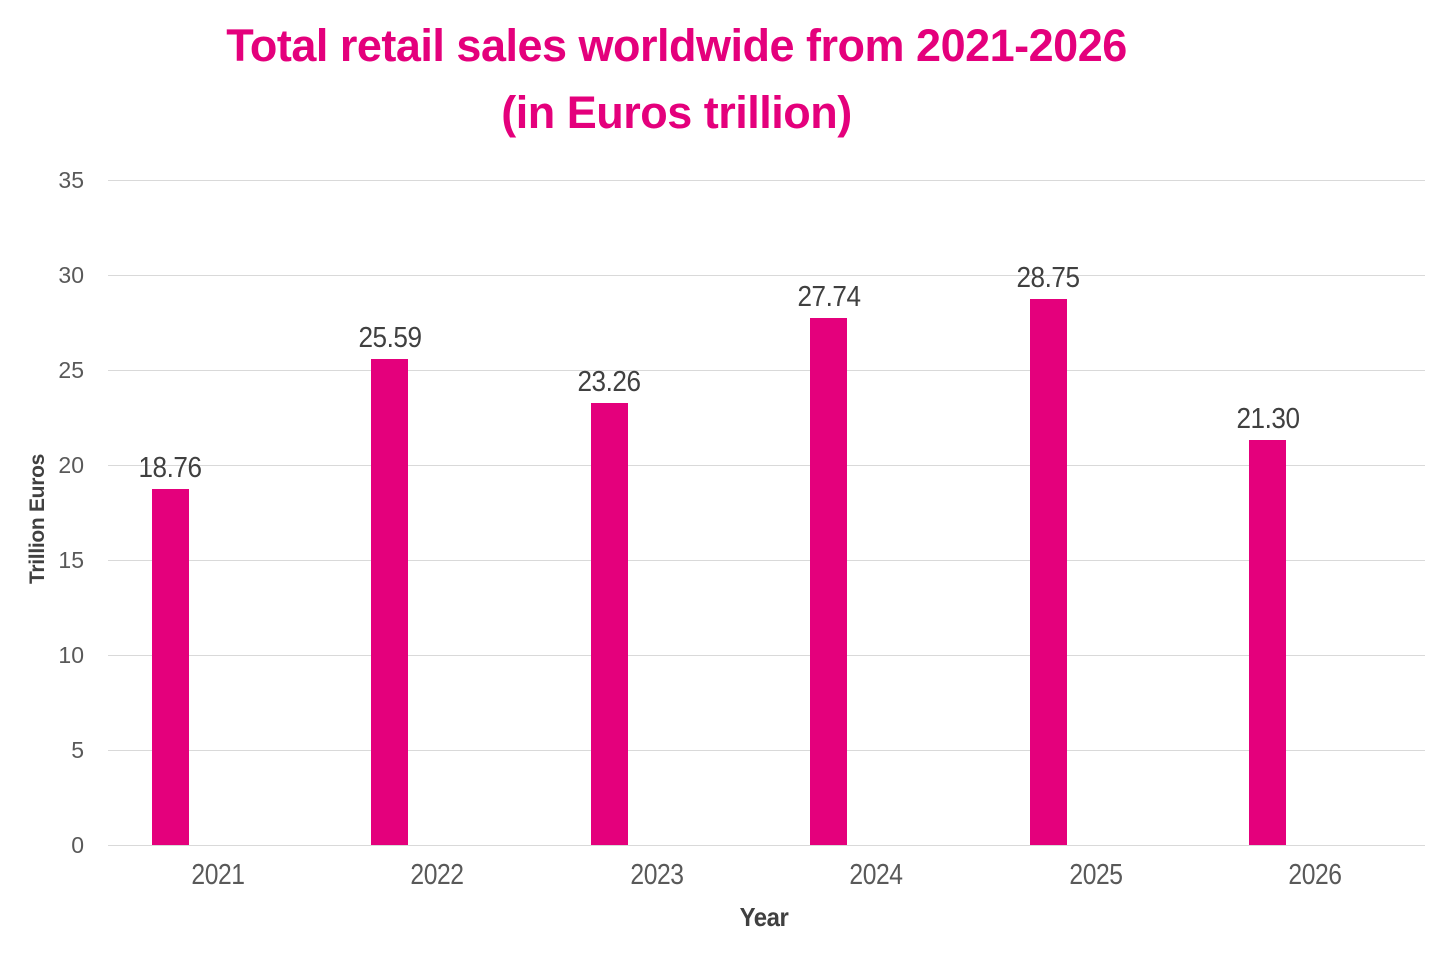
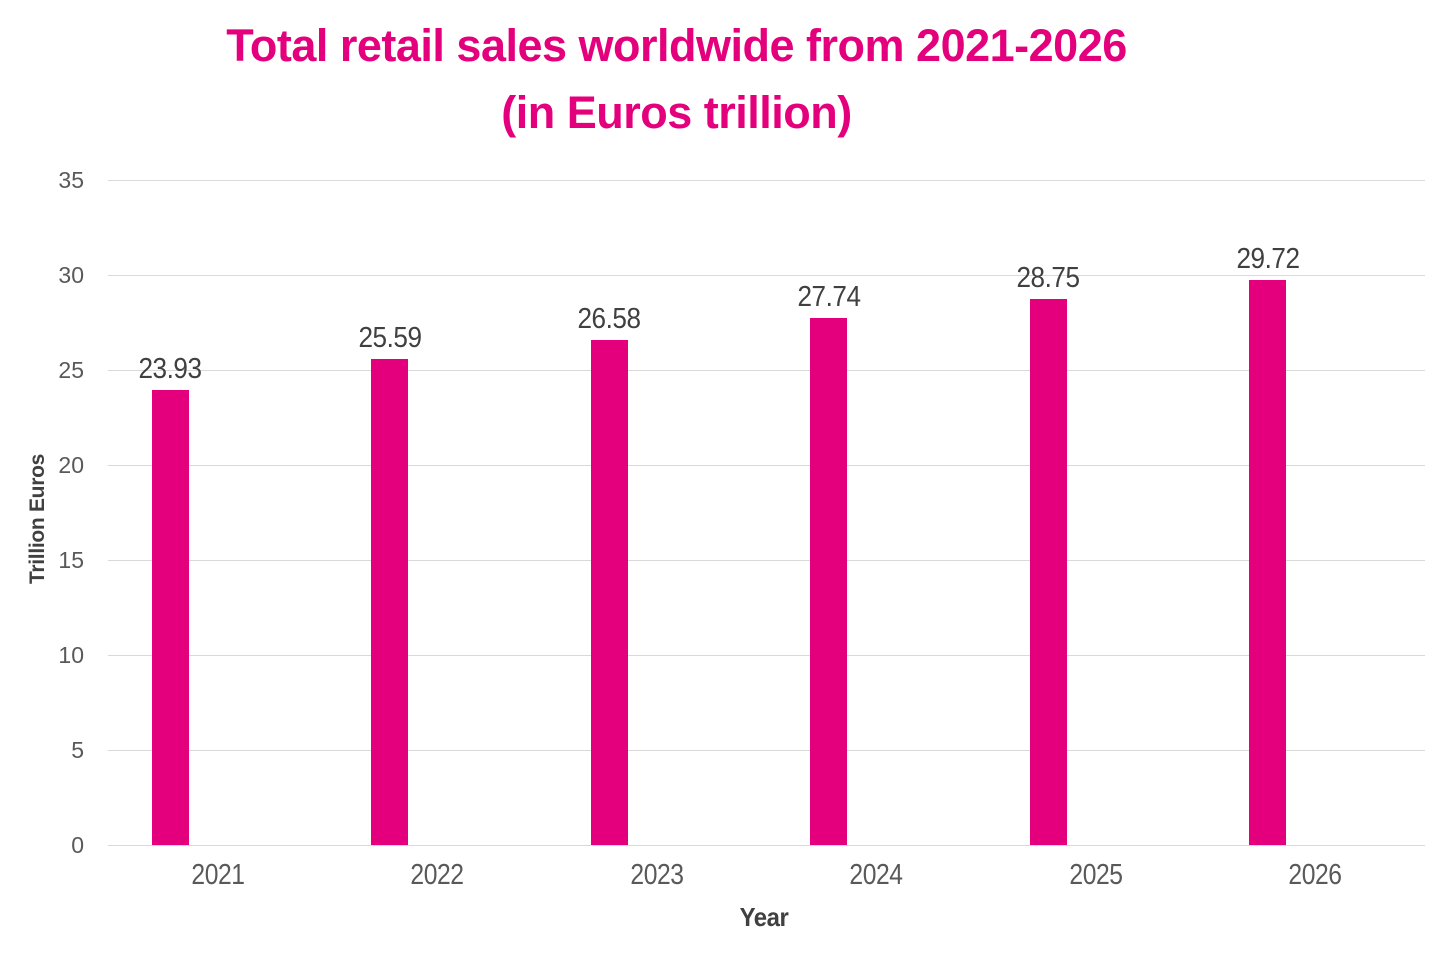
2021: 18.76 -> 23.93
2023: 23.26 -> 26.58
2026: 21.30 -> 29.72
